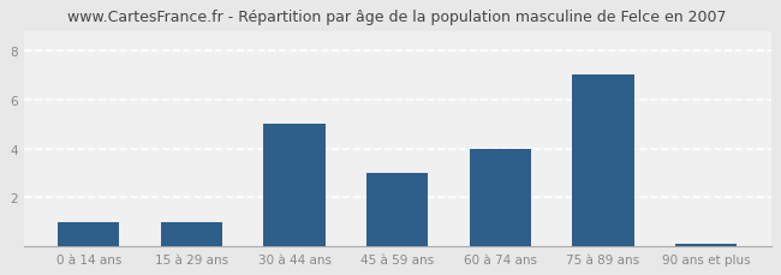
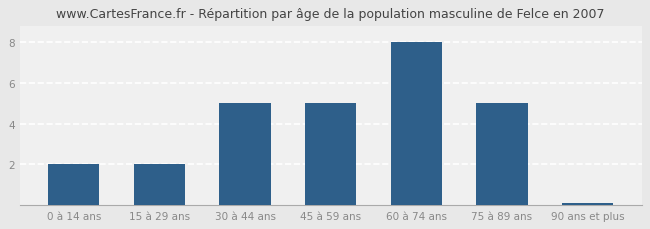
0 à 14 ans: 1.00 -> 2.00
15 à 29 ans: 1.00 -> 2.00
45 à 59 ans: 3.00 -> 5.00
60 à 74 ans: 4.00 -> 8.00
75 à 89 ans: 7.00 -> 5.00
